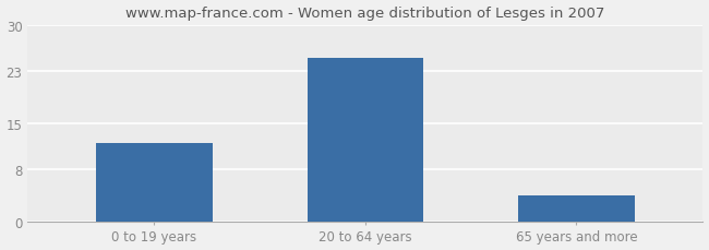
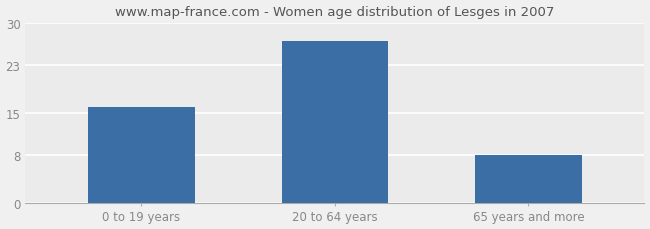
0 to 19 years: 12 -> 16
20 to 64 years: 25 -> 27
65 years and more: 4 -> 8
